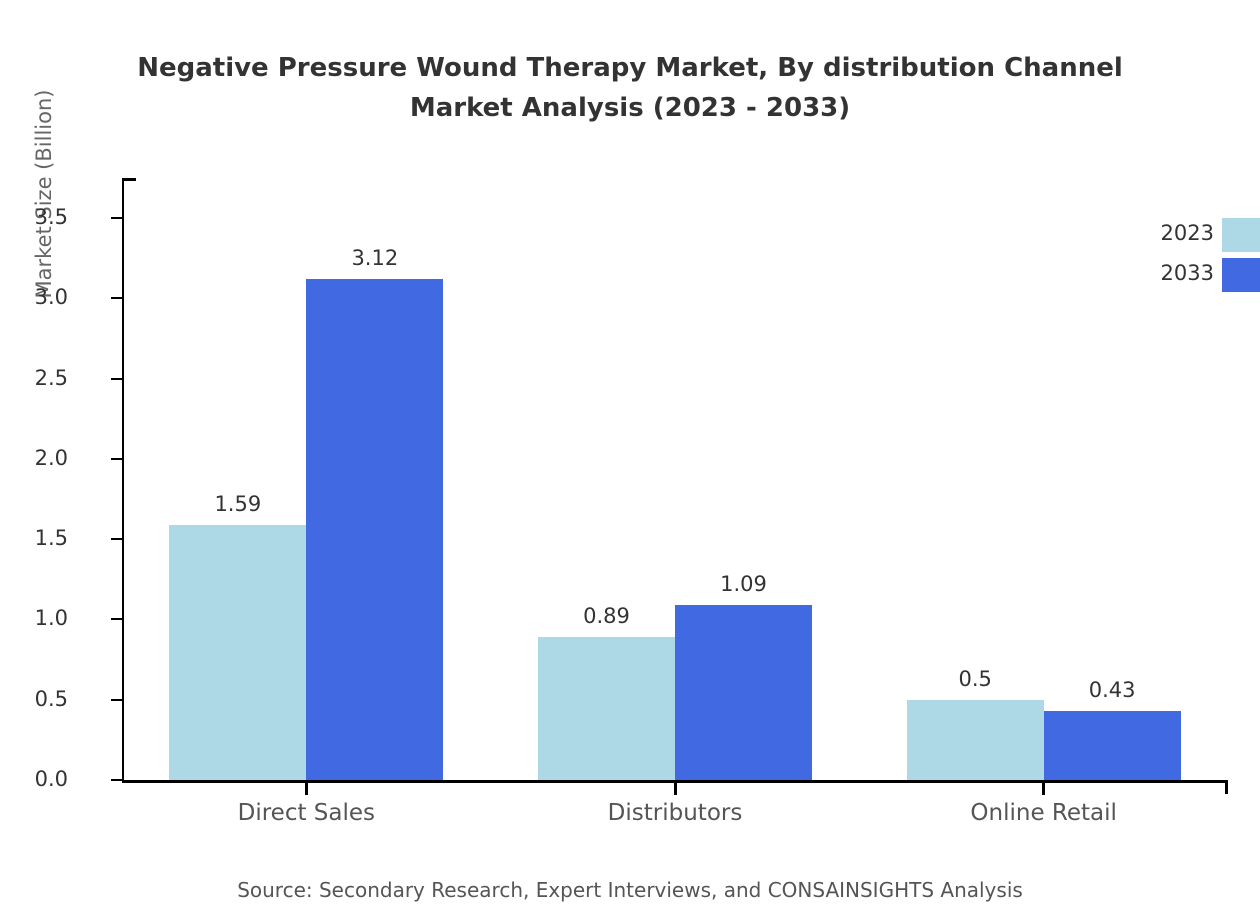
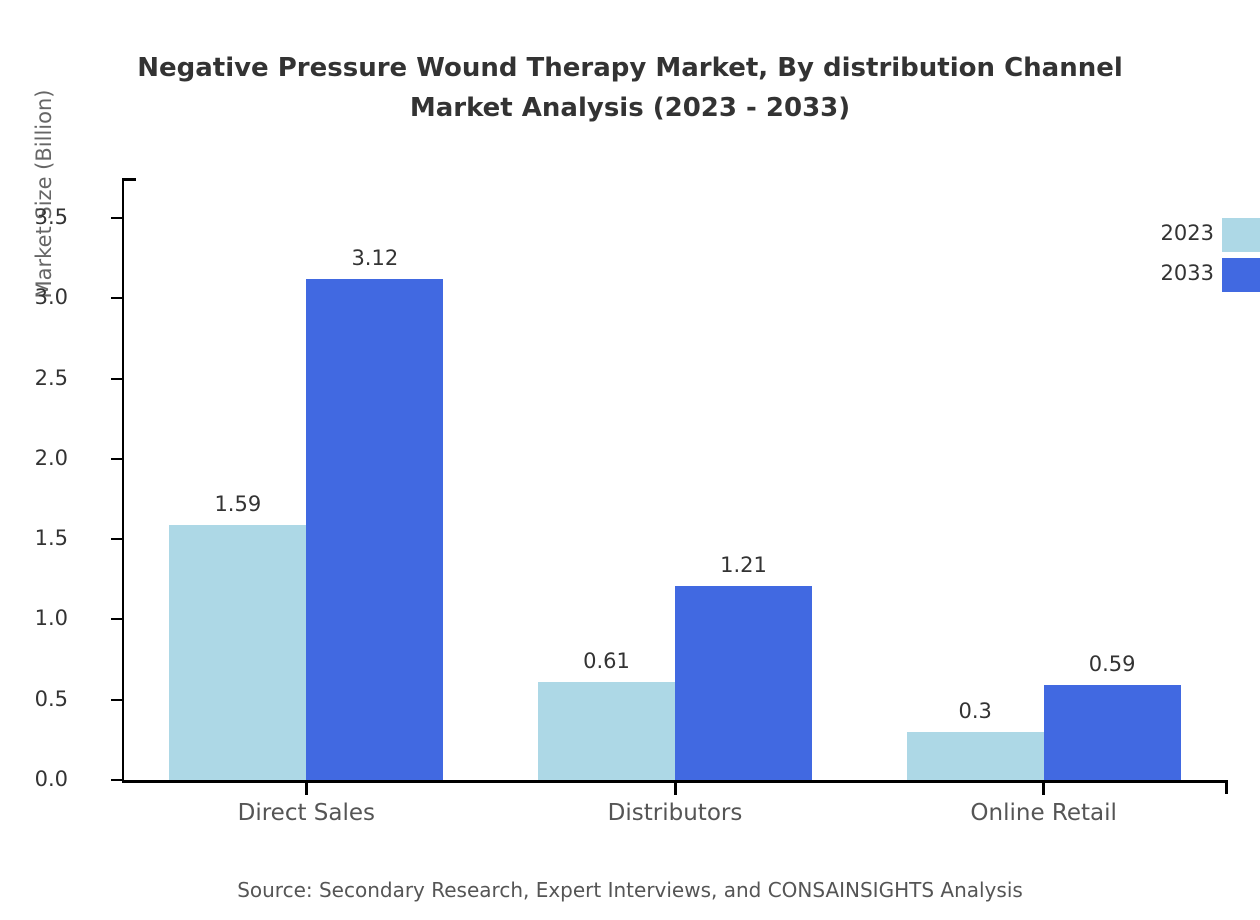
2023/Distributors: 0.89 -> 0.61
2033/Distributors: 1.09 -> 1.21
2023/Online Retail: 0.5 -> 0.3
2033/Online Retail: 0.43 -> 0.59
